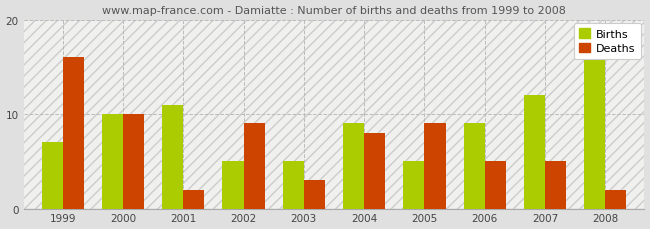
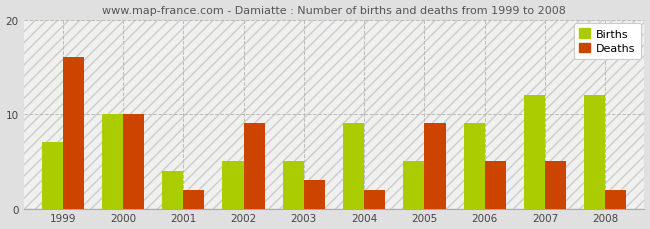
Births/2001: 11 -> 4
Deaths/2004: 8 -> 2
Births/2008: 16 -> 12
